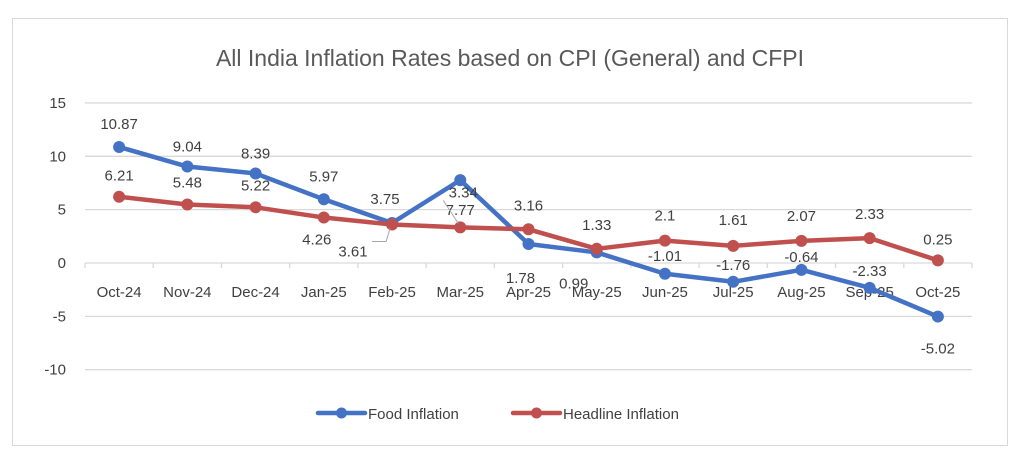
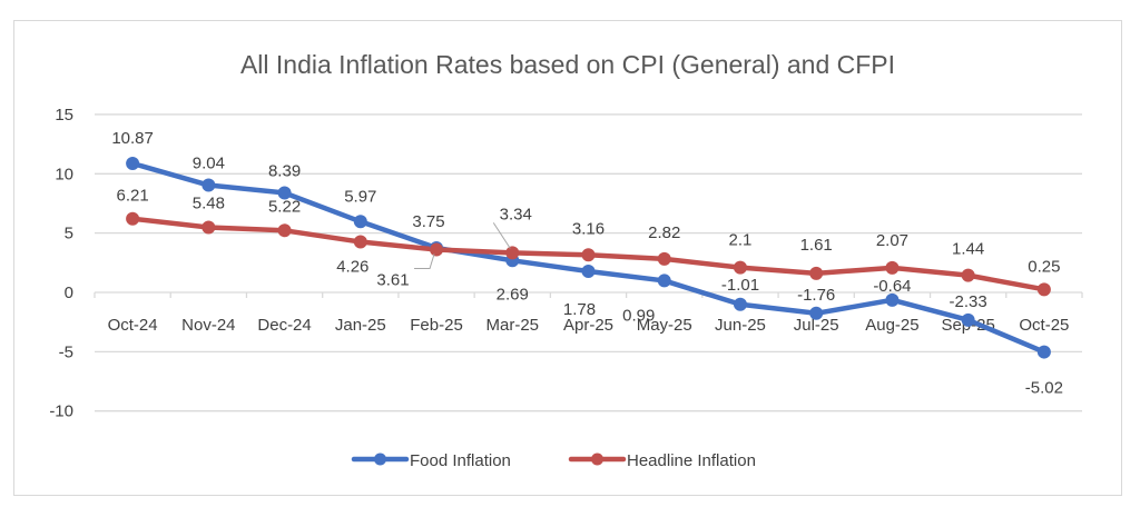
Food Inflation/Mar-25: 7.77 -> 2.69
Headline Inflation/May-25: 1.33 -> 2.82
Headline Inflation/Sep-25: 2.33 -> 1.44
